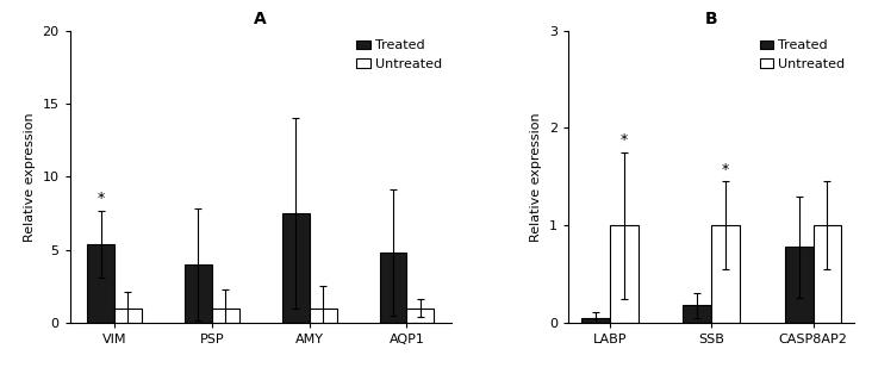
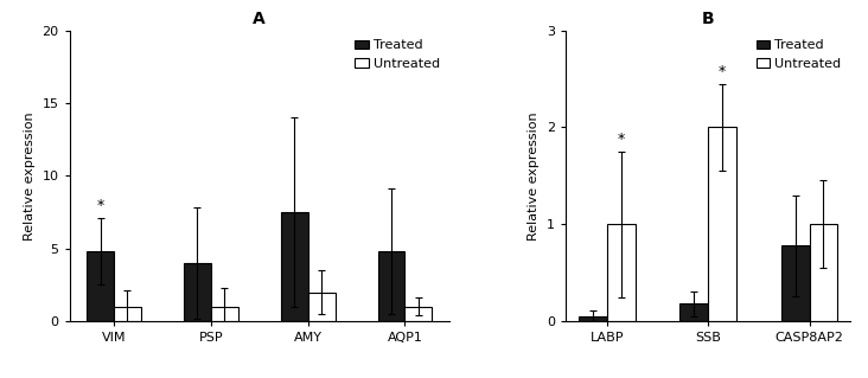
A/Treated/VIM: 5.4 -> 4.8
A/Untreated/AMY: 1 -> 2
B/Untreated/SSB: 1 -> 2
